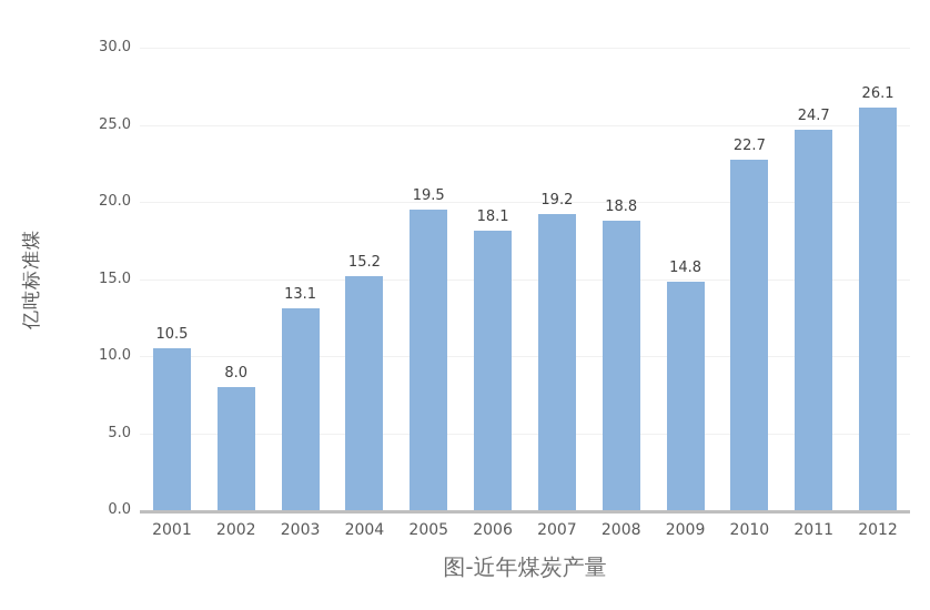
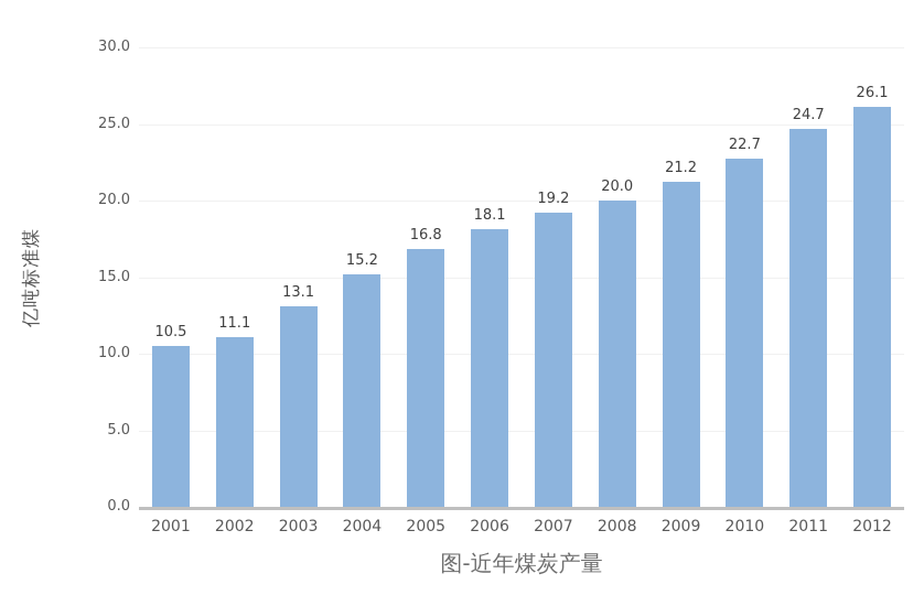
2002: 8.0 -> 11.1
2005: 19.5 -> 16.8
2008: 18.8 -> 20.0
2009: 14.8 -> 21.2
